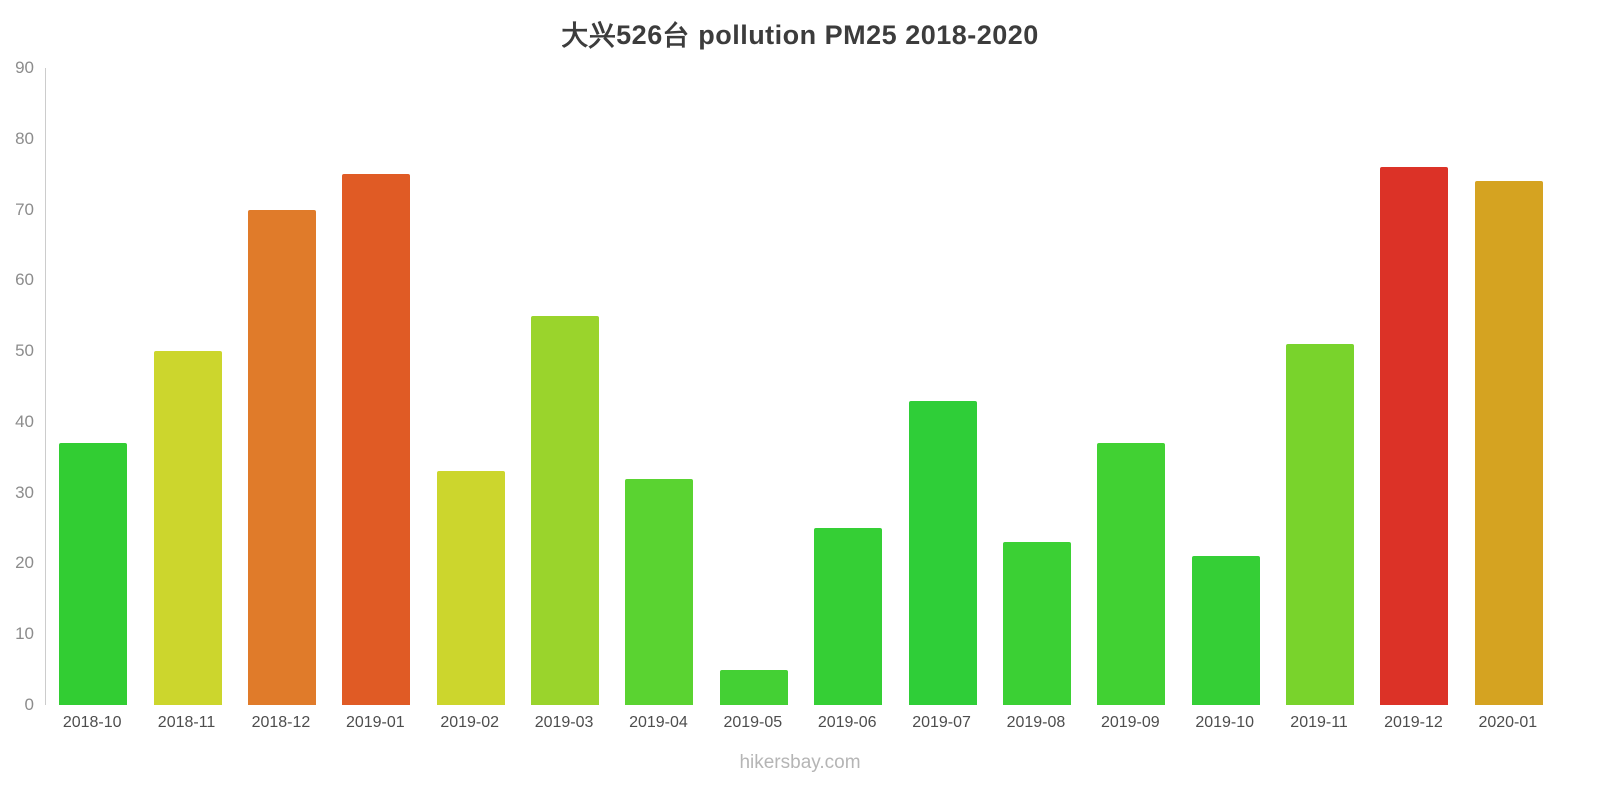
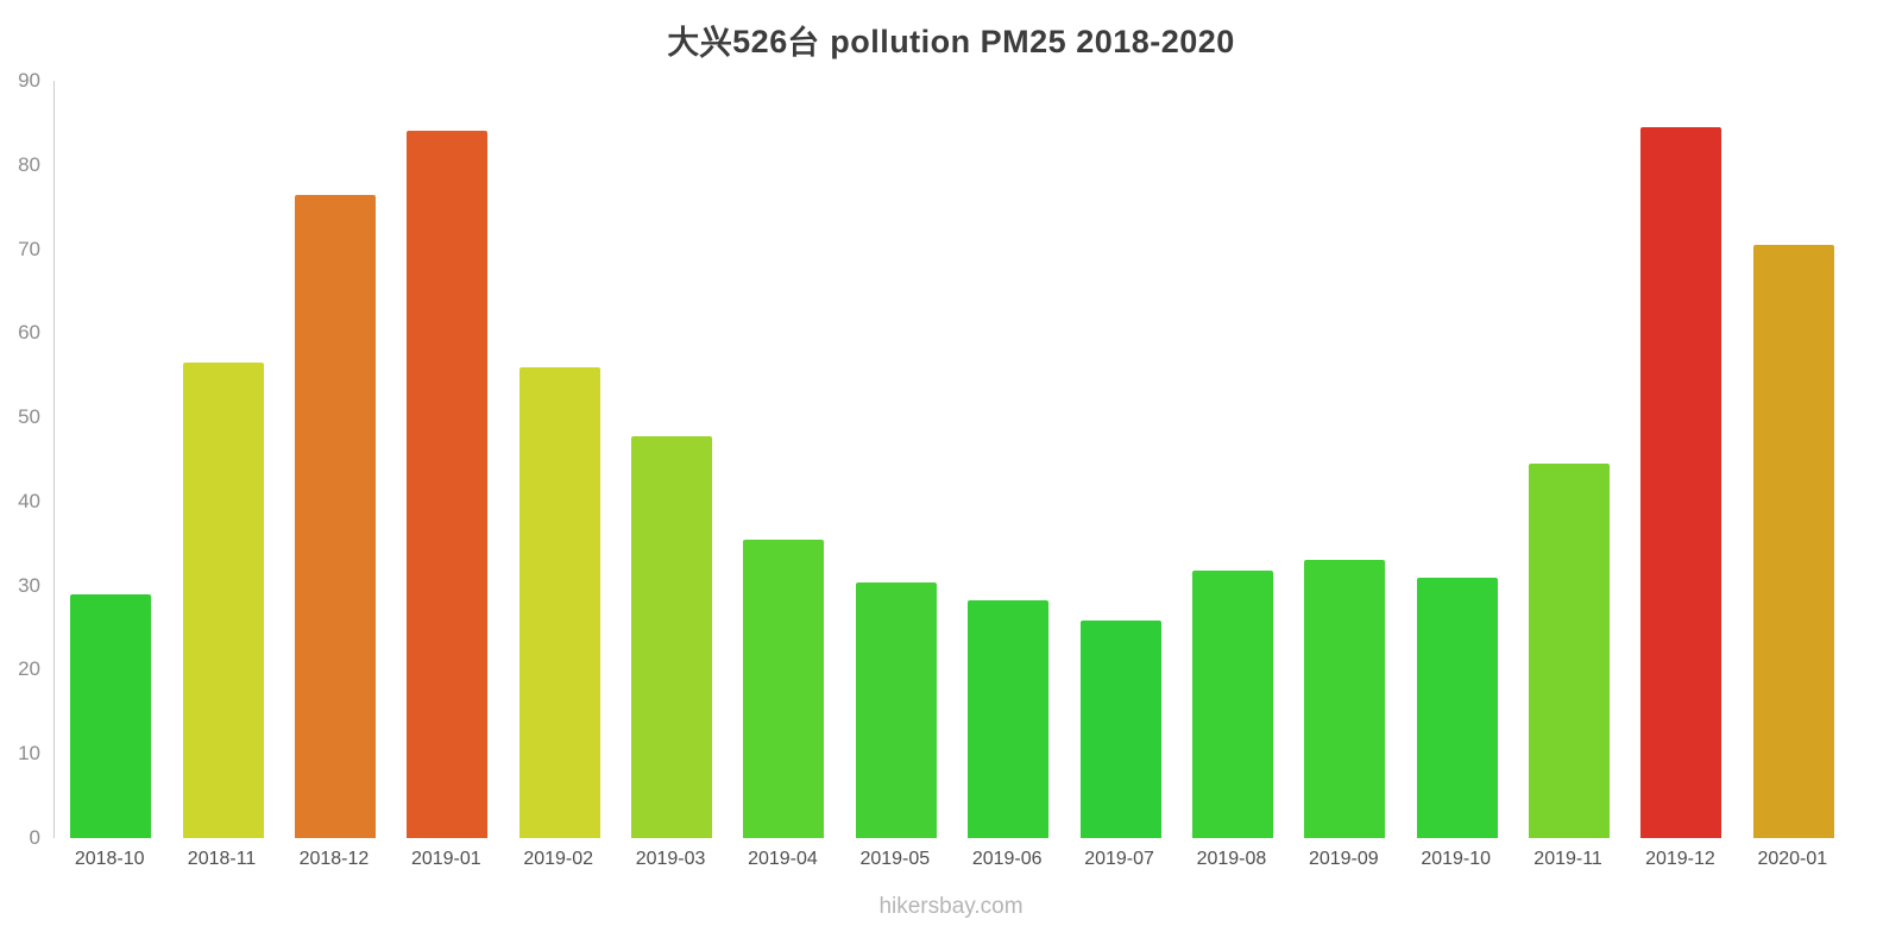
2018-10: 37 -> 29
2018-11: 50 -> 56
2018-12: 70 -> 76
2019-01: 75 -> 84
2019-02: 33 -> 56
2019-03: 55 -> 48
2019-04: 32 -> 35
2019-05: 5 -> 30
2019-06: 25 -> 28
2019-07: 43 -> 26
2019-08: 23 -> 32
2019-09: 37 -> 33
2019-10: 21 -> 31
2019-11: 51 -> 44
2019-12: 76 -> 84
2020-01: 74 -> 70
